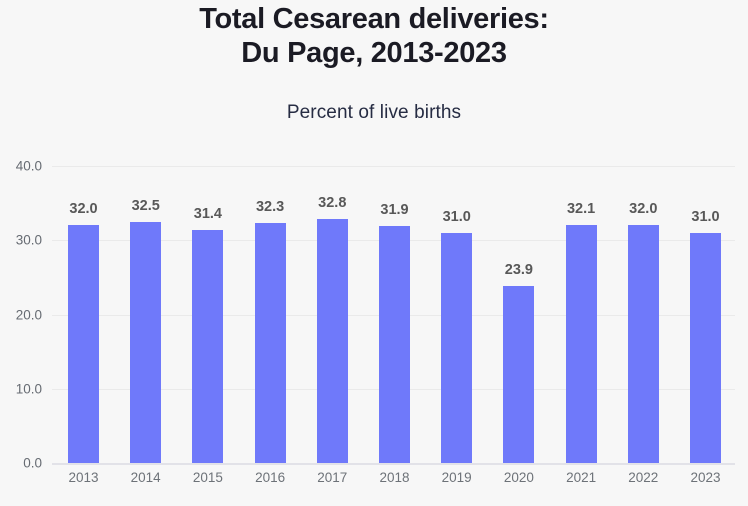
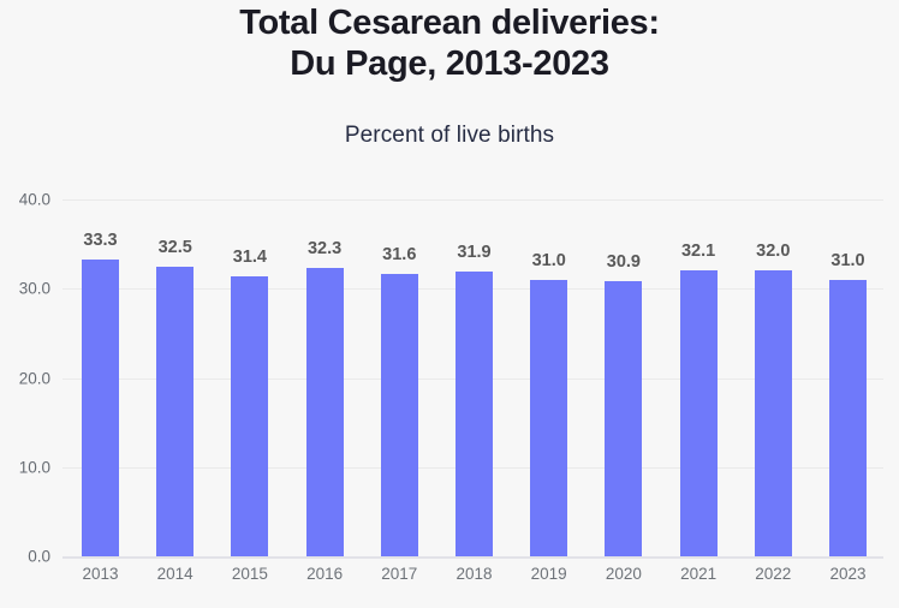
2013: 32.0 -> 33.3
2017: 32.8 -> 31.6
2020: 23.9 -> 30.9
